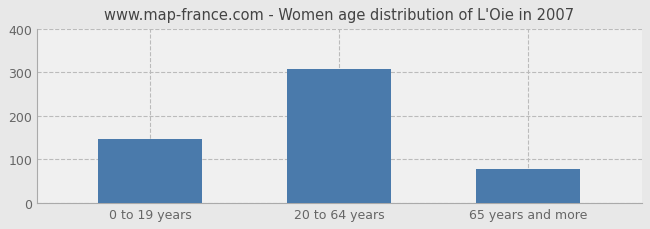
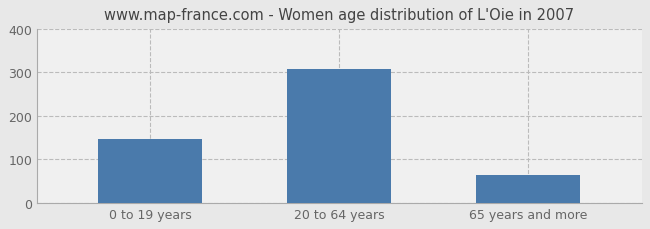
65 years and more: 78 -> 65
